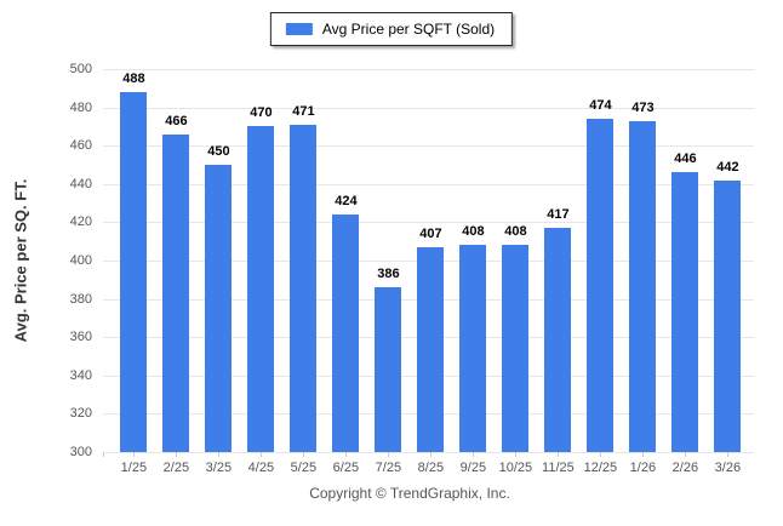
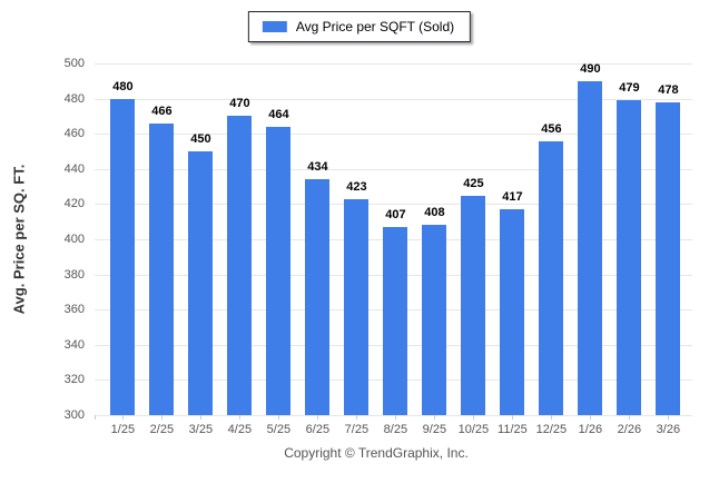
1/25: 488 -> 480
5/25: 471 -> 464
6/25: 424 -> 434
7/25: 386 -> 423
10/25: 408 -> 425
12/25: 474 -> 456
1/26: 473 -> 490
2/26: 446 -> 479
3/26: 442 -> 478
